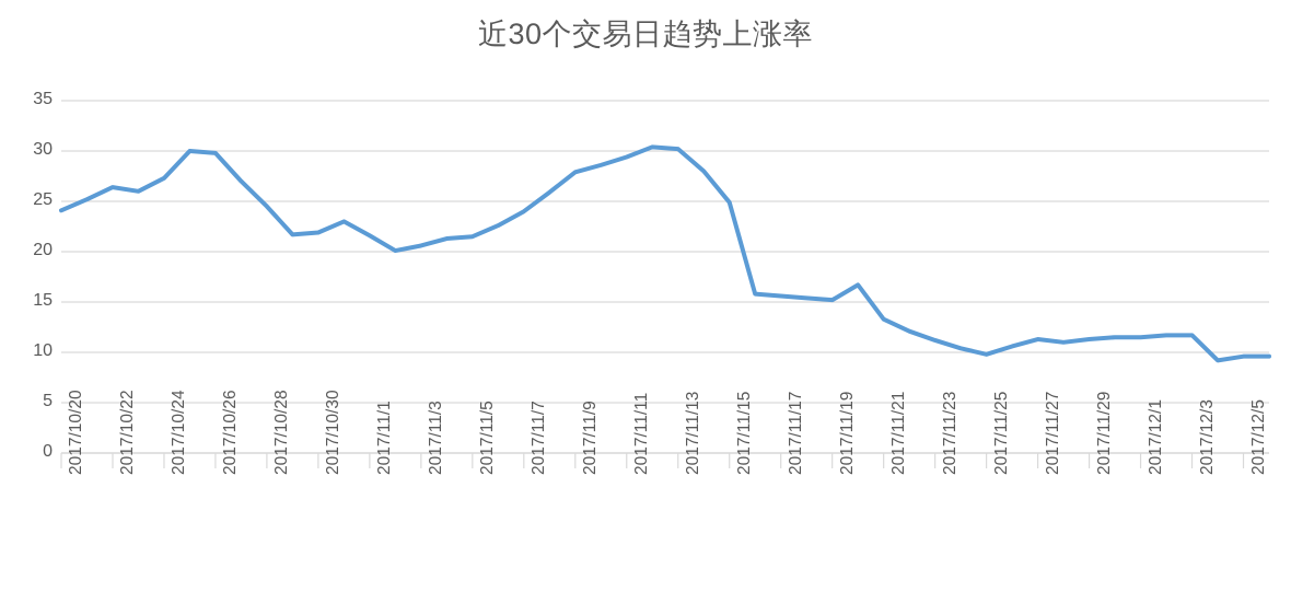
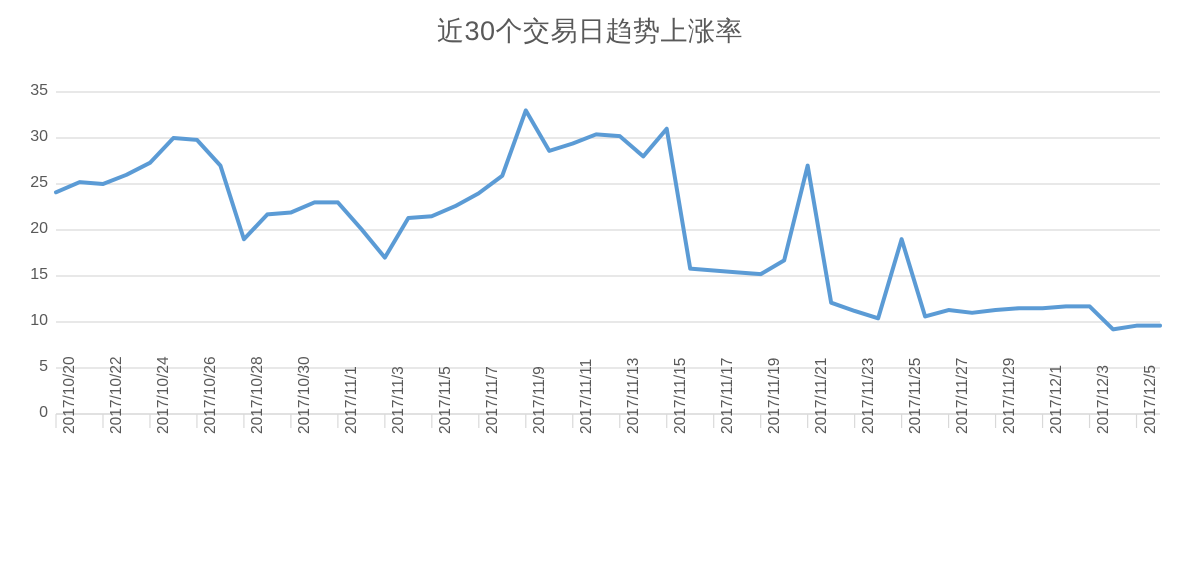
2017/10/22: 26 -> 25
2017/10/28: 24 -> 19
2017/11/1: 22 -> 23
2017/11/3: 21 -> 17
2017/11/9: 28 -> 33
2017/11/15: 25 -> 31
2017/11/21: 13 -> 27
2017/11/25: 10 -> 19
